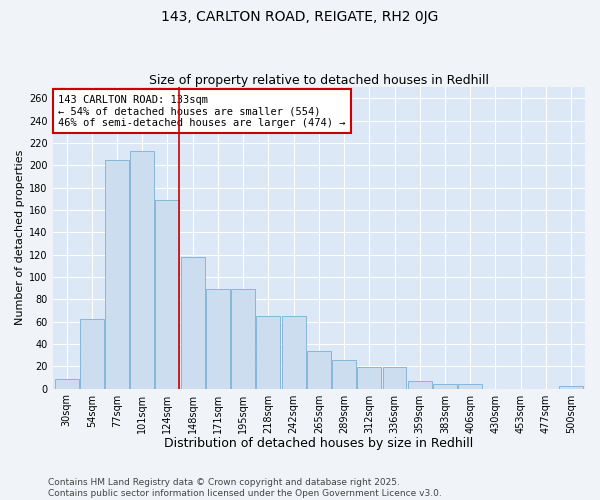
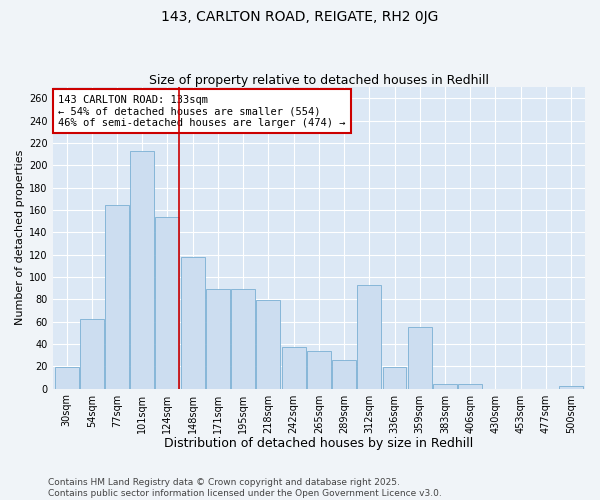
30sqm: 9 -> 19
77sqm: 205 -> 164
124sqm: 169 -> 154
218sqm: 65 -> 79
242sqm: 65 -> 37
312sqm: 19 -> 93
359sqm: 7 -> 55
